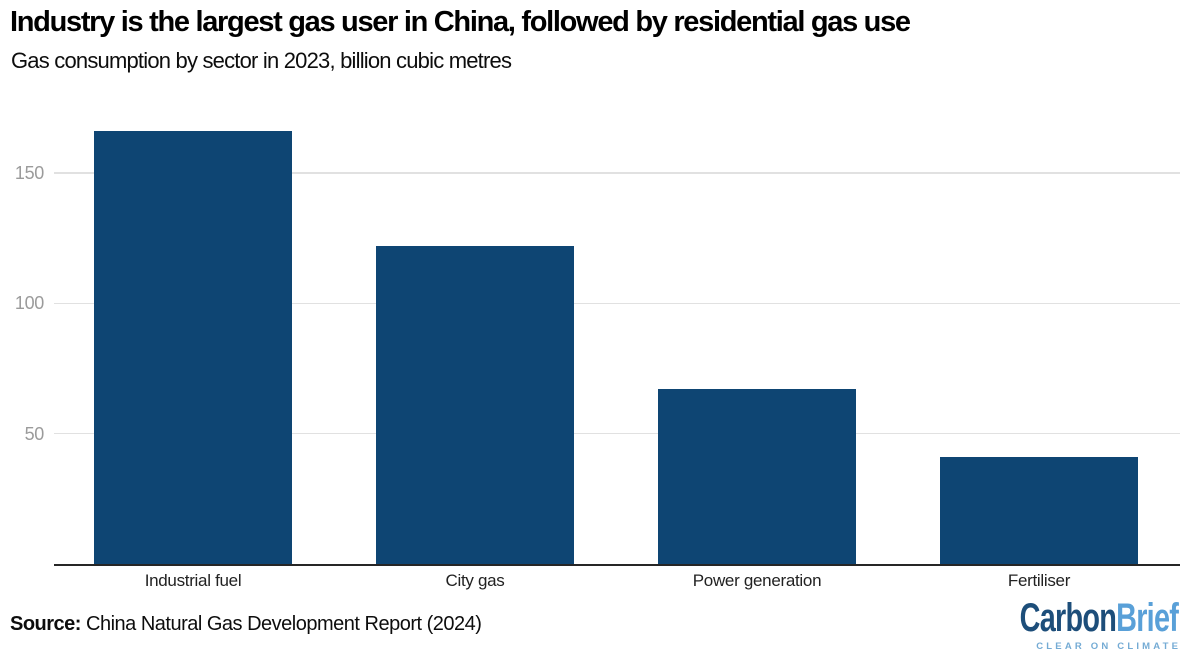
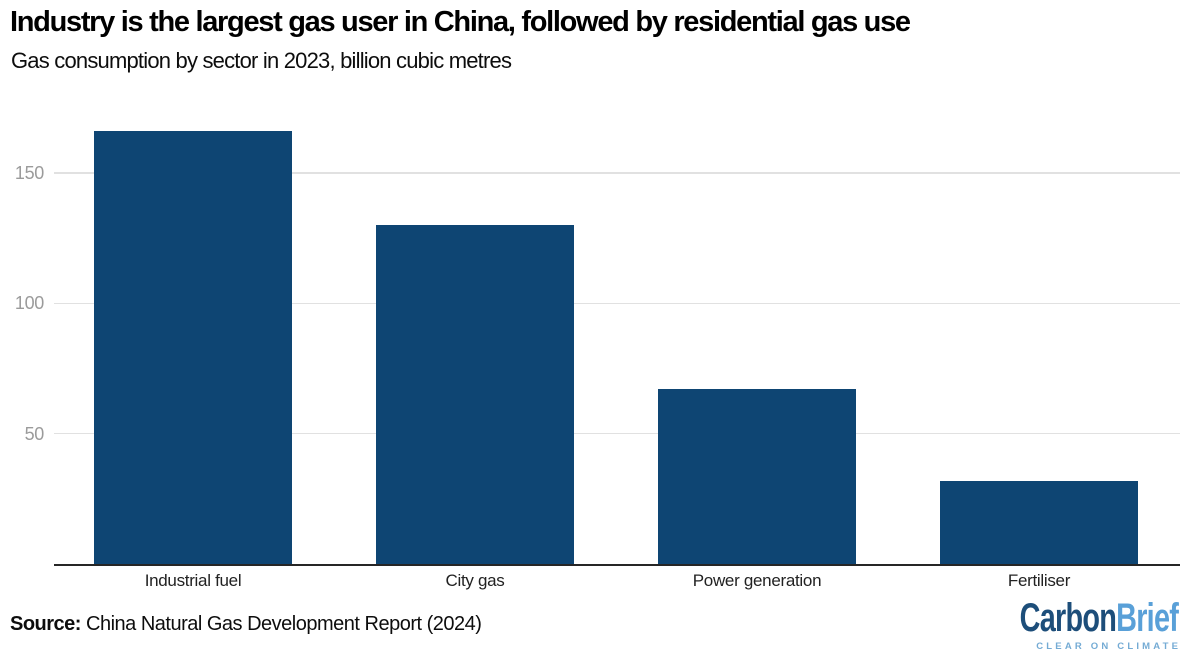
City gas: 122 -> 130
Fertiliser: 41 -> 32
